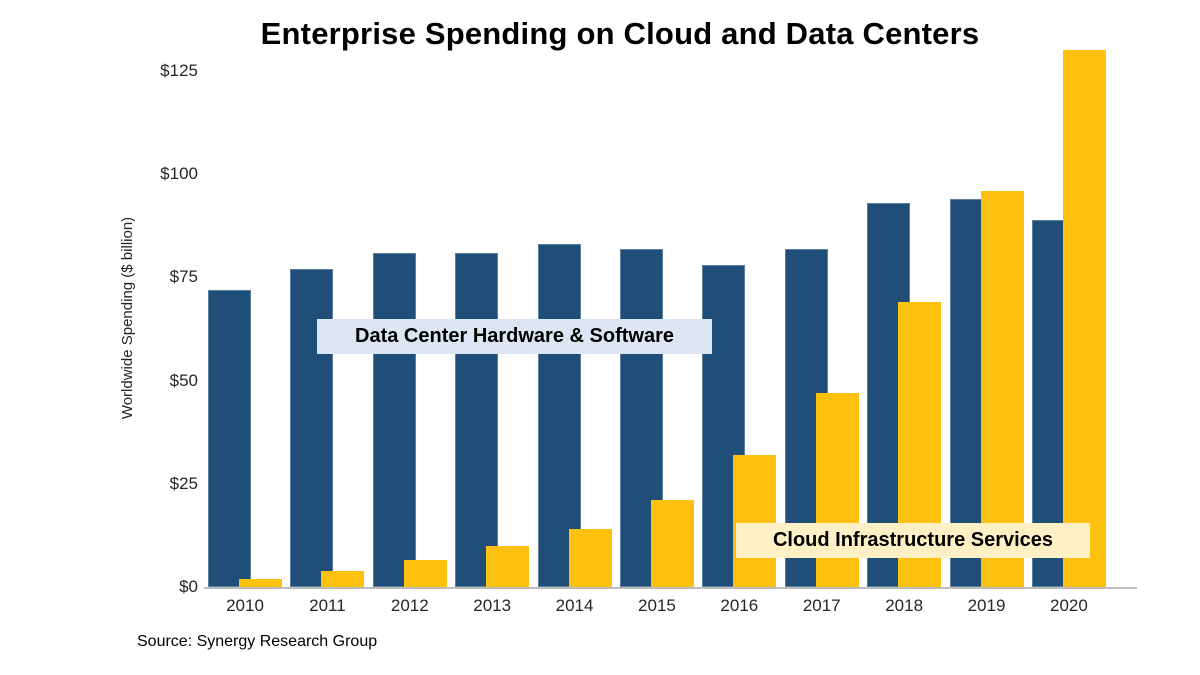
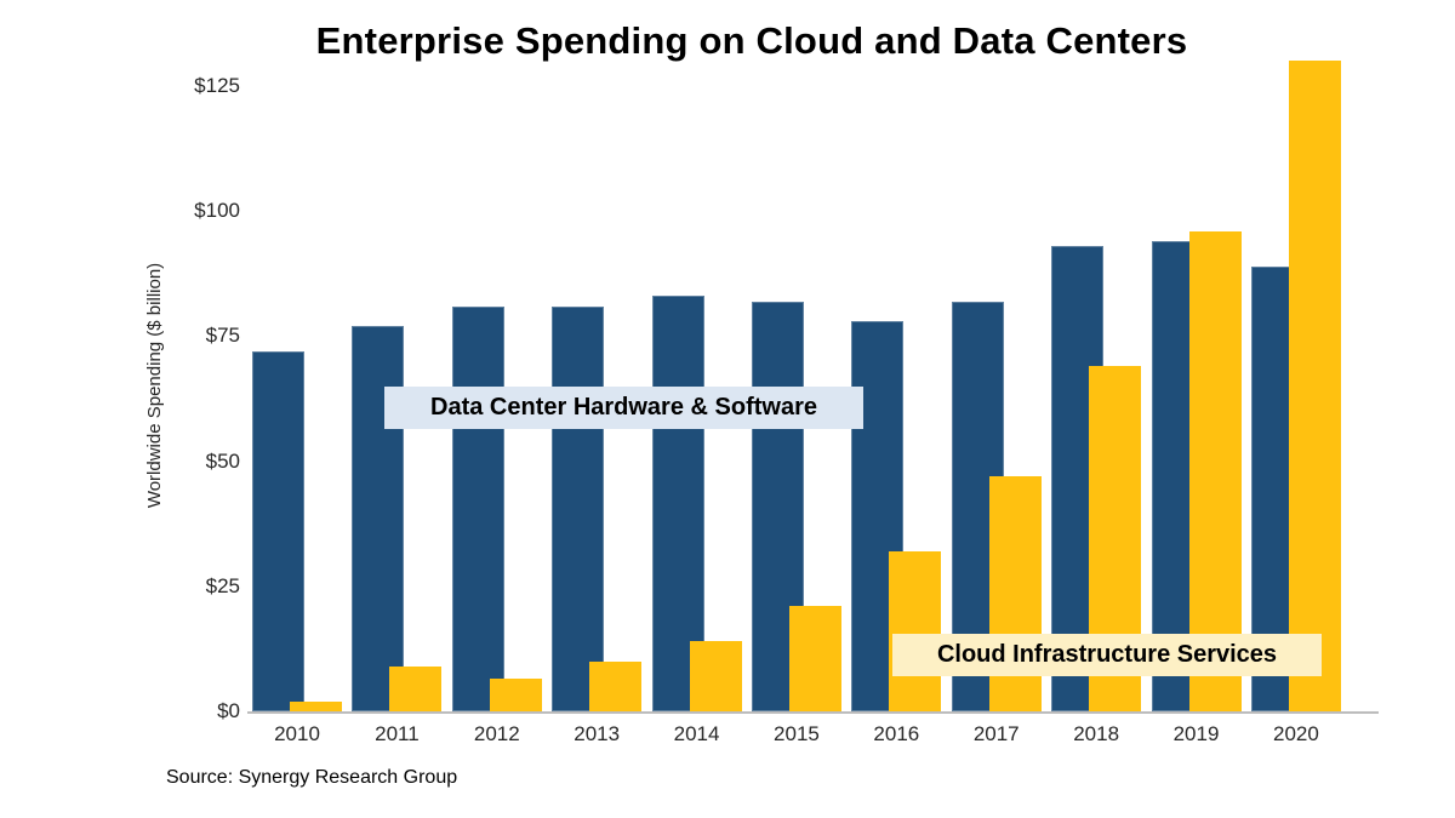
Cloud Infrastructure Services/2011: $4 -> $9
